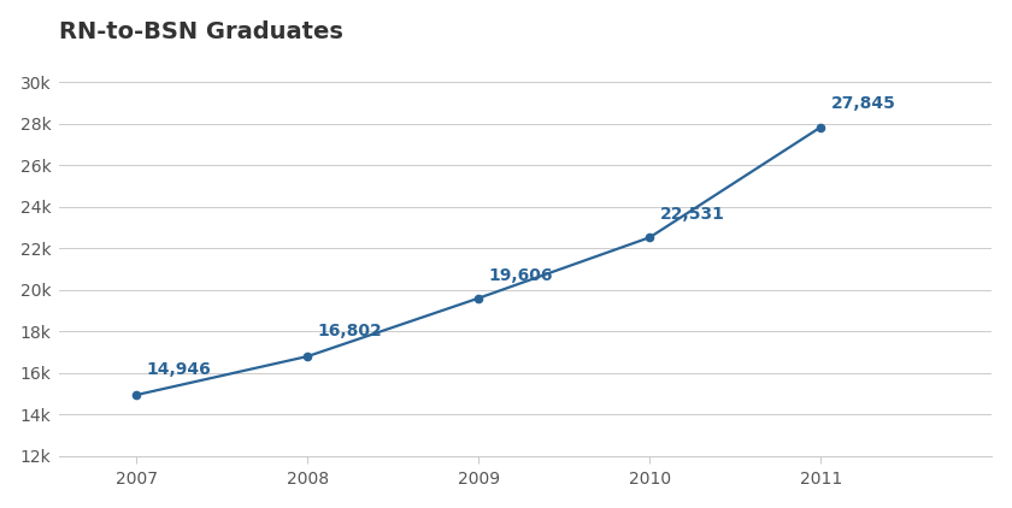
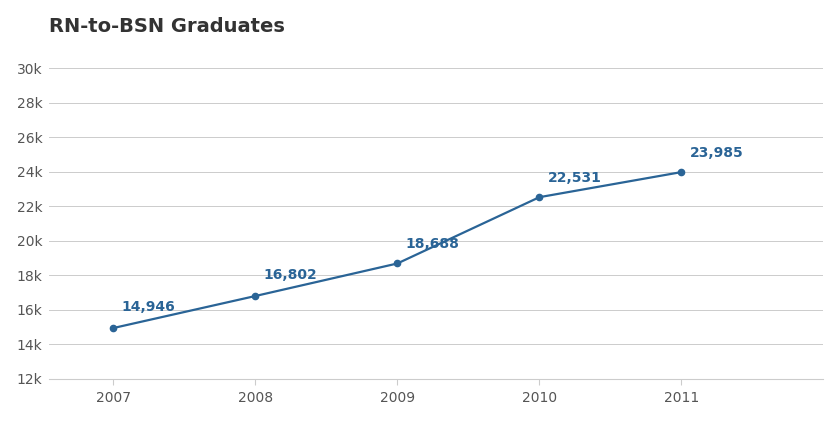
2009: 19,606 -> 18,688
2011: 27,845 -> 23,985
